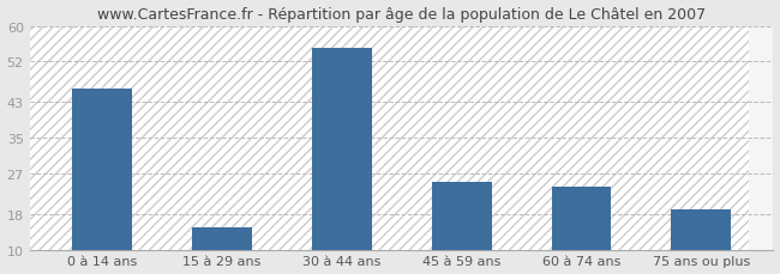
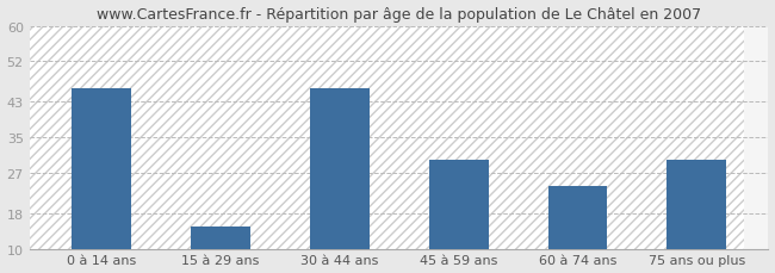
30 à 44 ans: 55 -> 46
45 à 59 ans: 25 -> 30
75 ans ou plus: 19 -> 30
